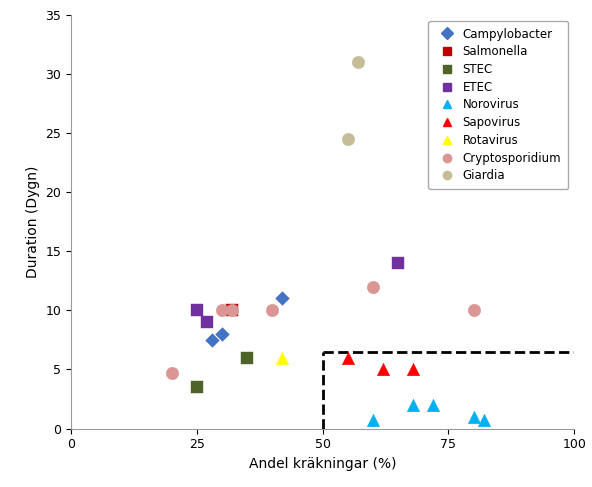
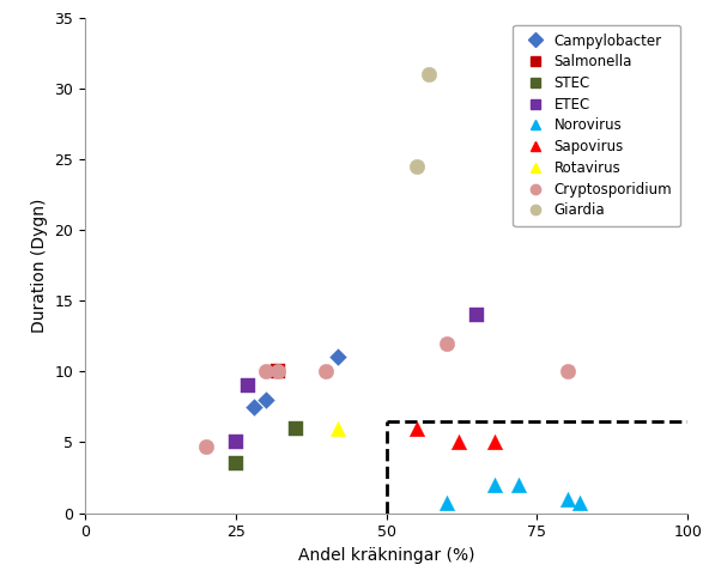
ETEC/25: 10 -> 5
